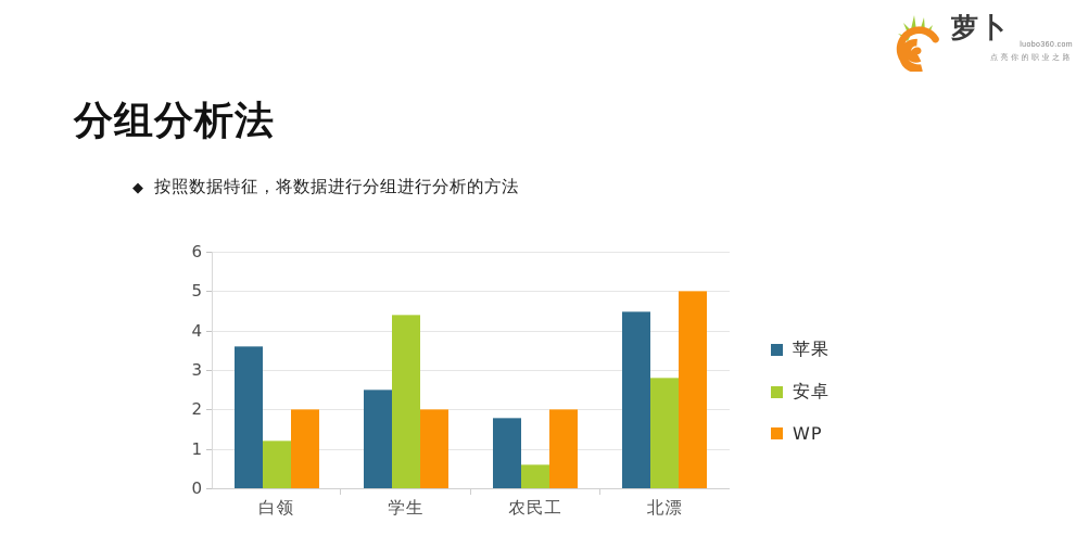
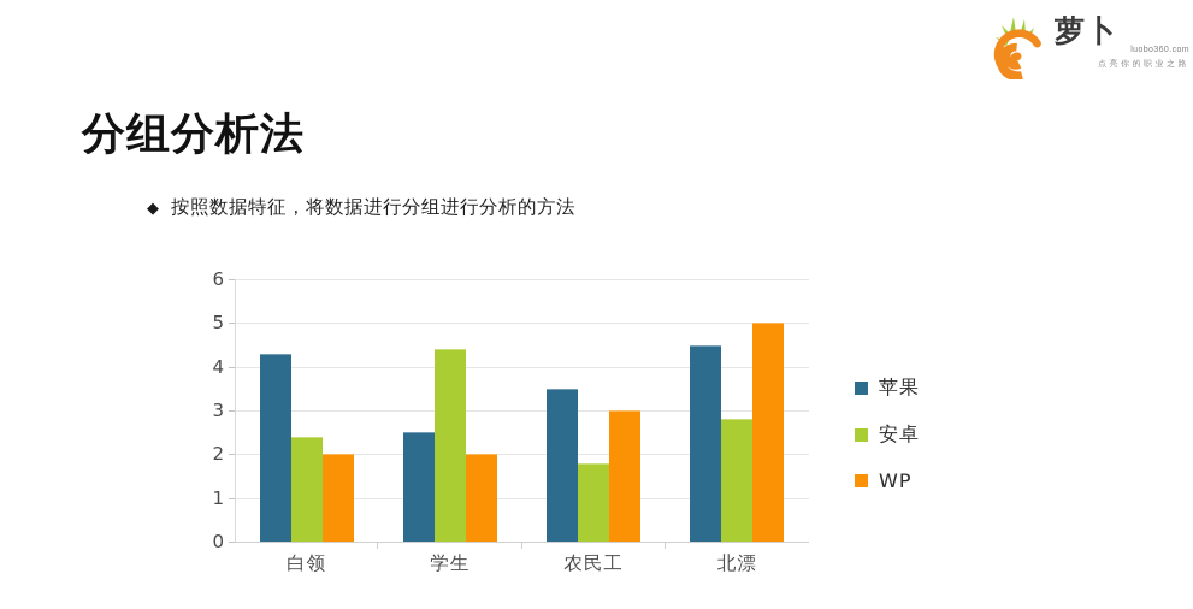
苹果/白领: 3.6 -> 4.3
安卓/白领: 1.2 -> 2.4
苹果/农民工: 1.8 -> 3.5
安卓/农民工: 0.6 -> 1.8
WP/农民工: 2 -> 3
